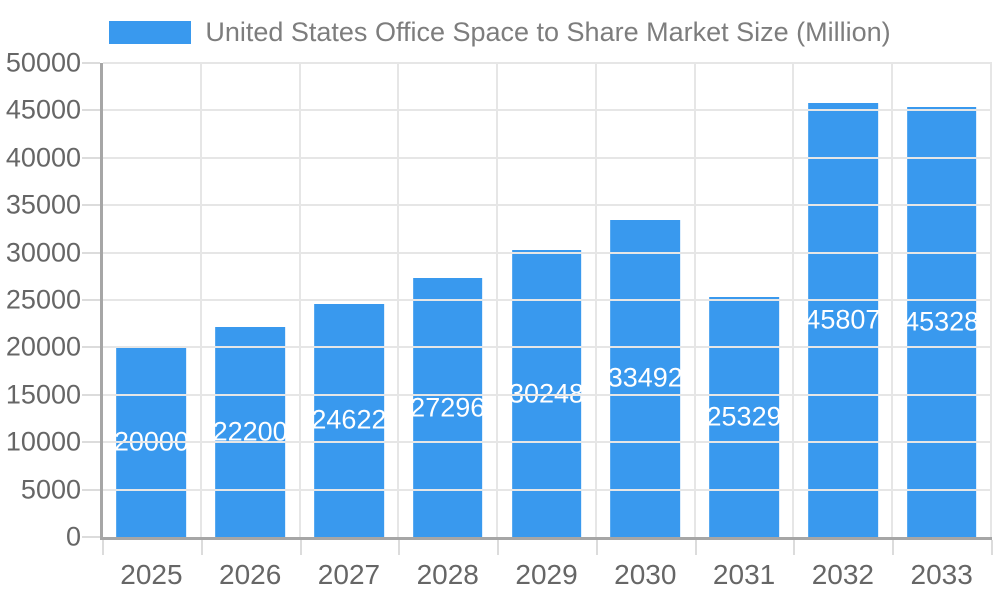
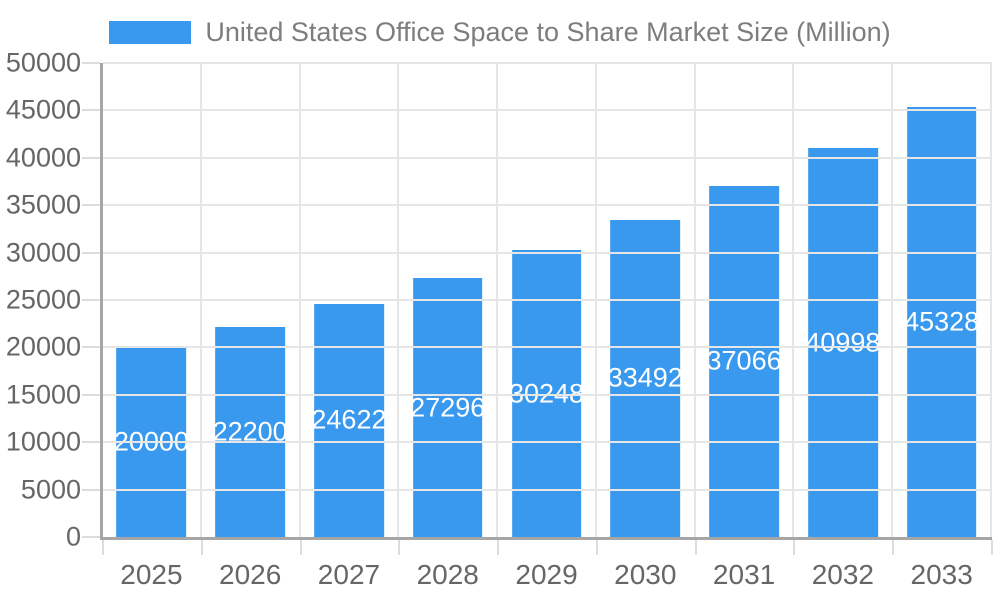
2031: 25329 -> 37066
2032: 45807 -> 40998
